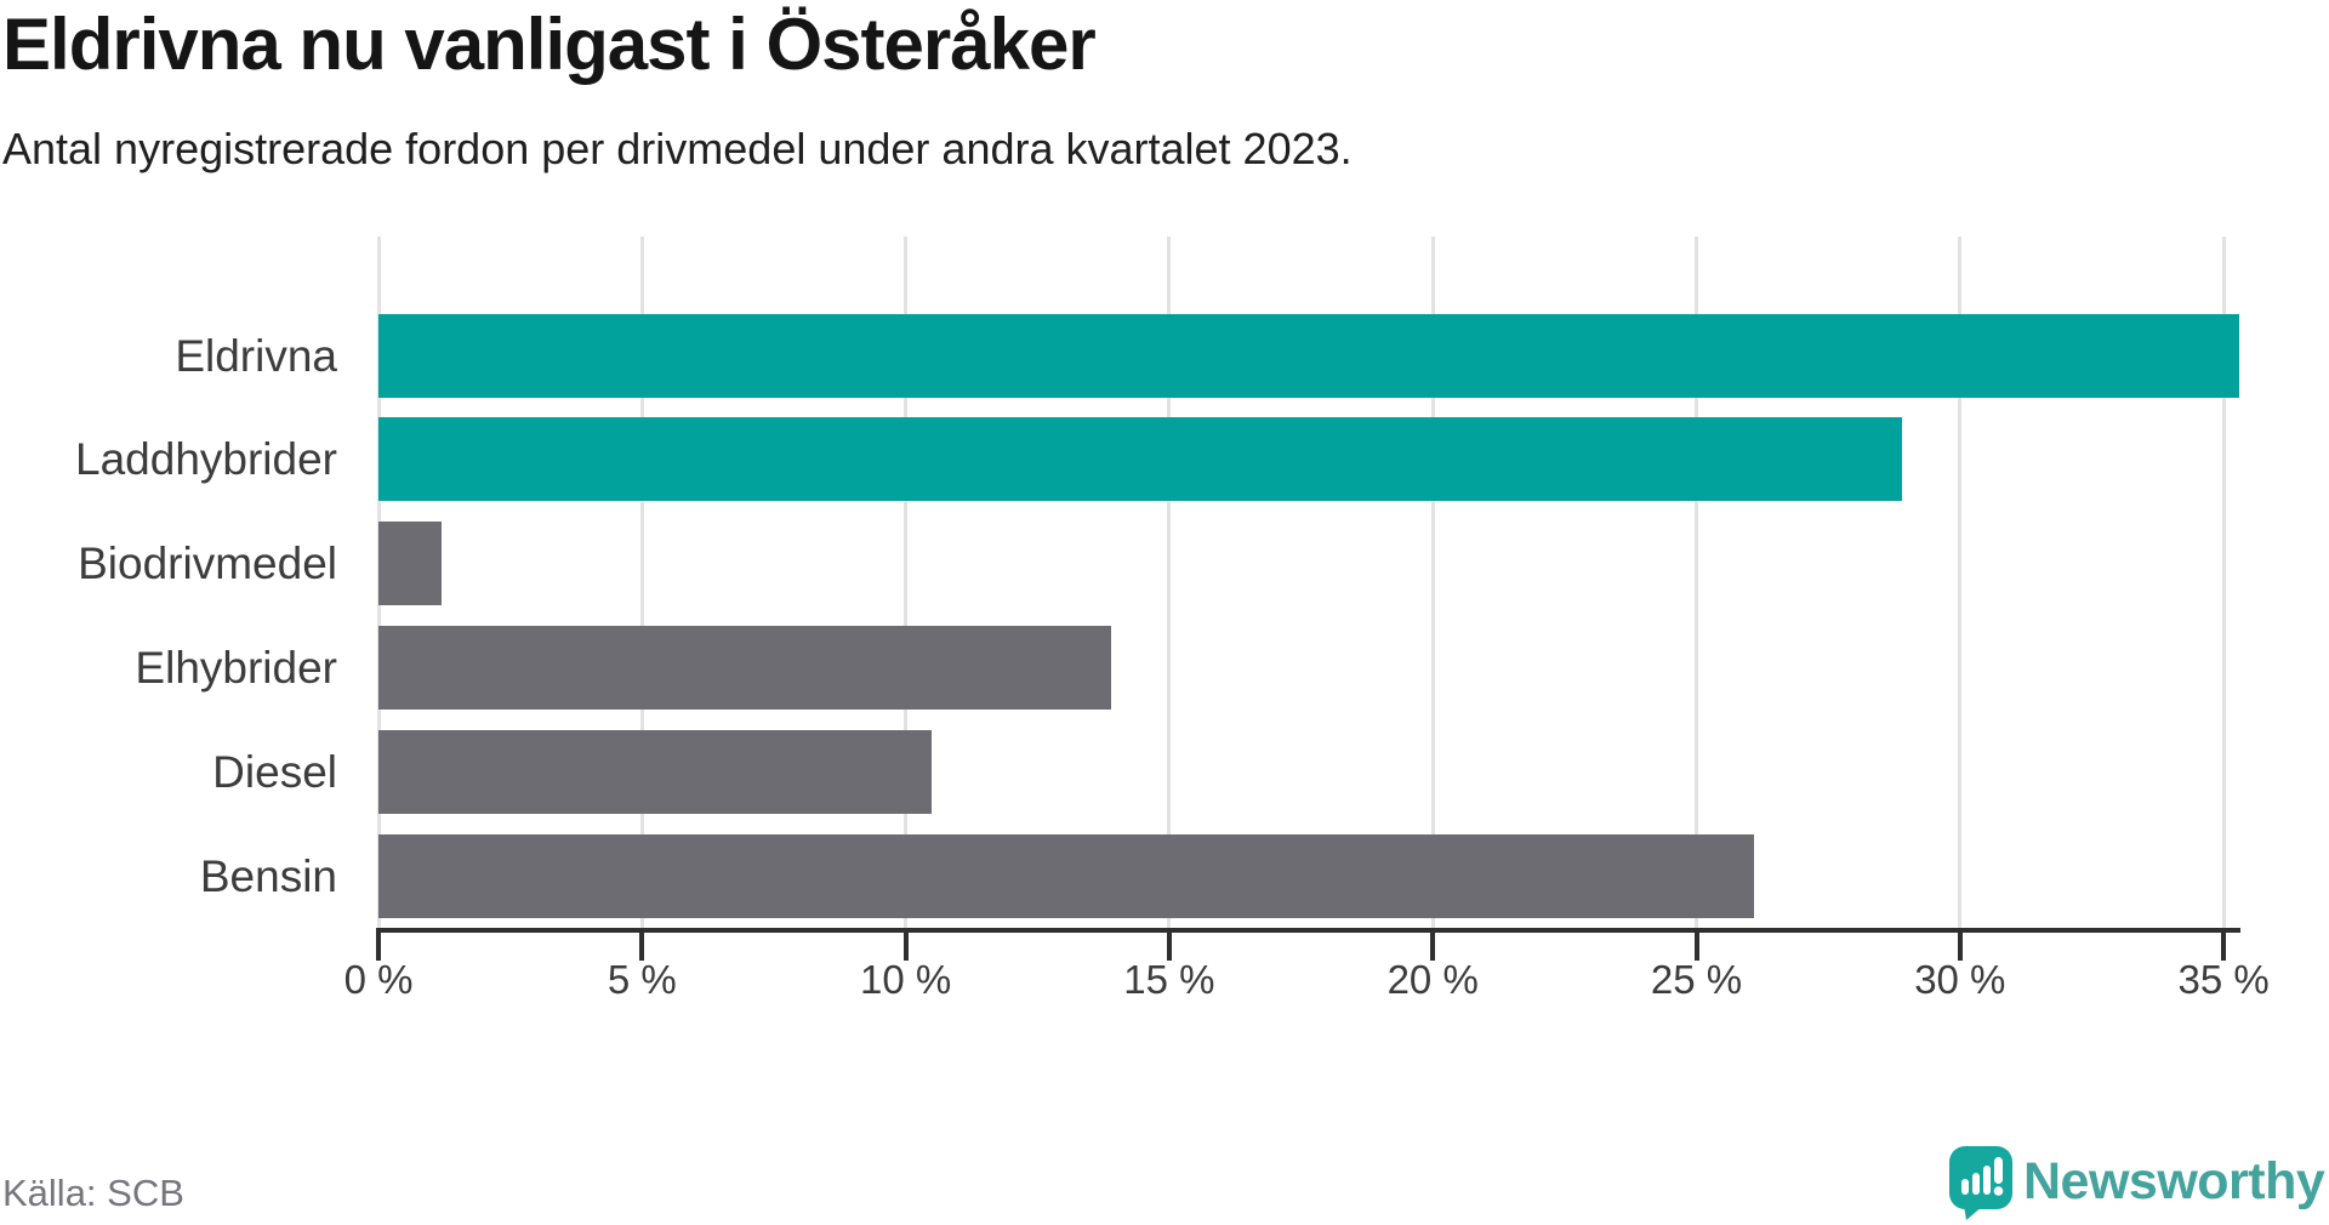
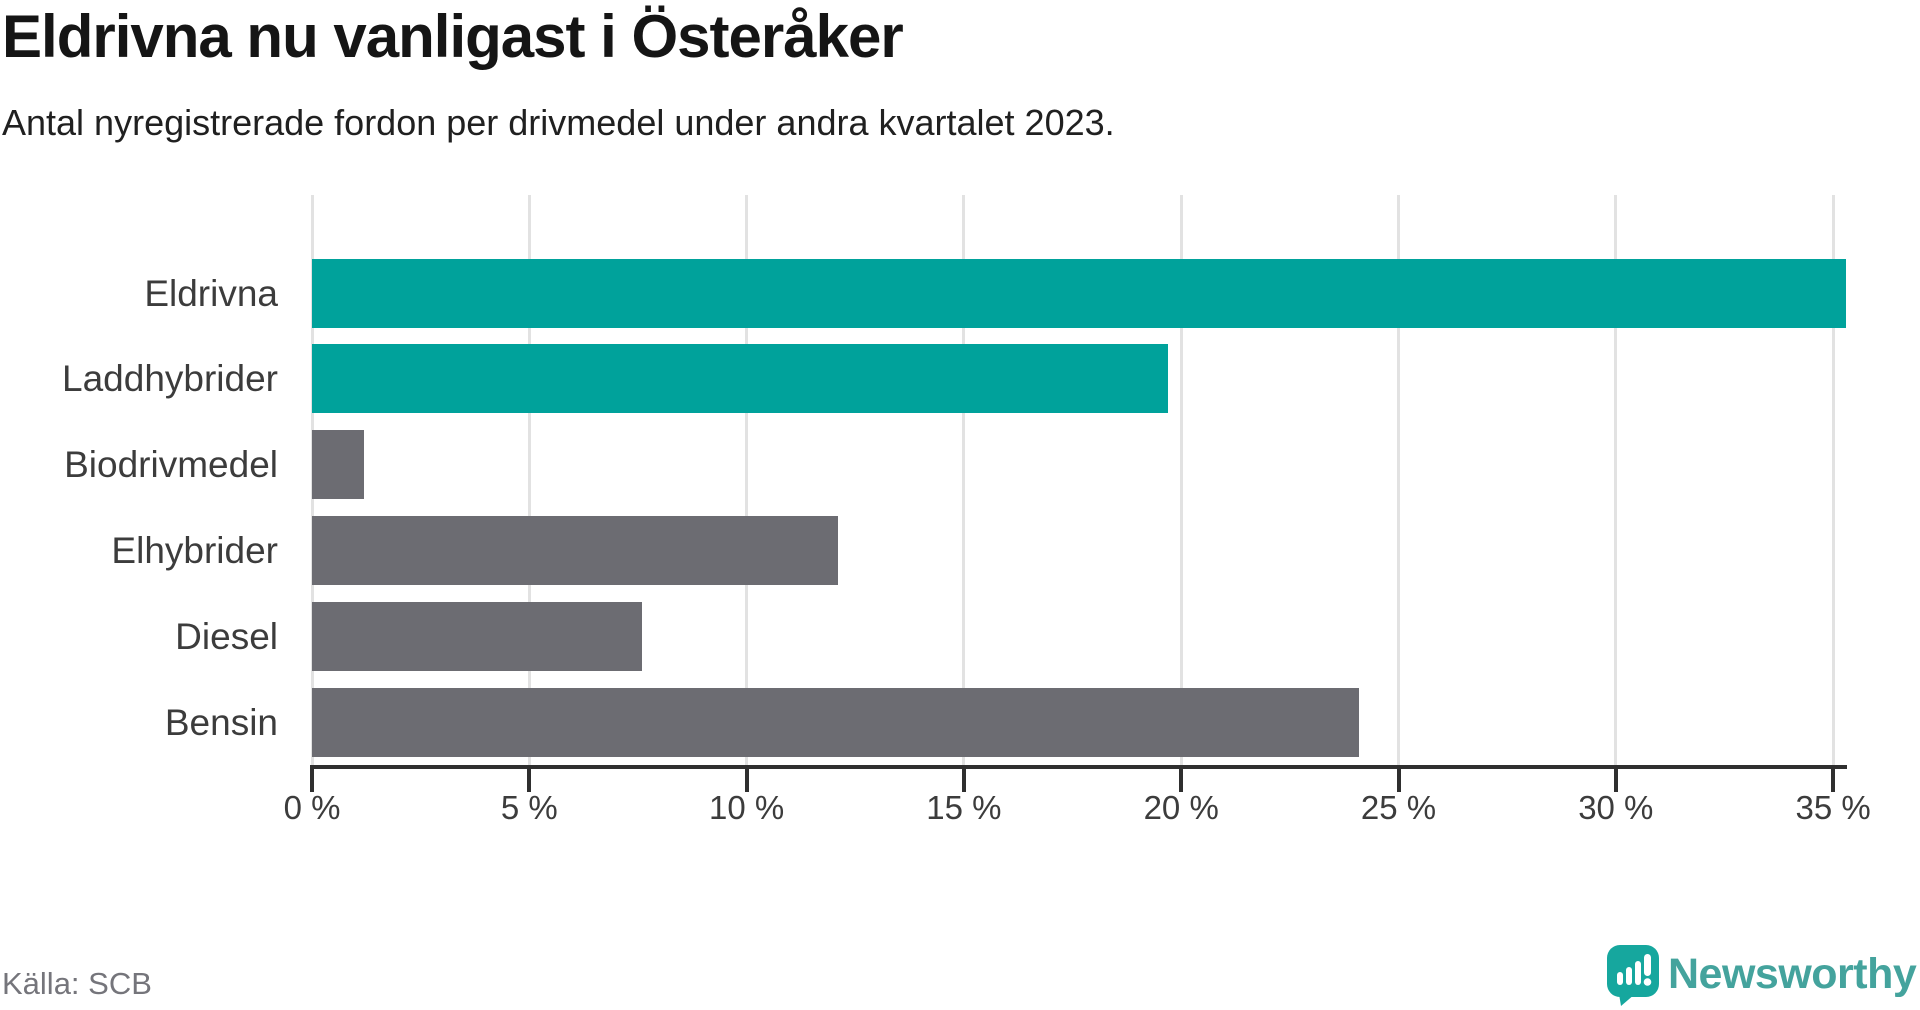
Laddhybrider: 28.9% -> 19.7%
Elhybrider: 13.9% -> 12.1%
Diesel: 10.5% -> 7.6%
Bensin: 26.1% -> 24.1%
